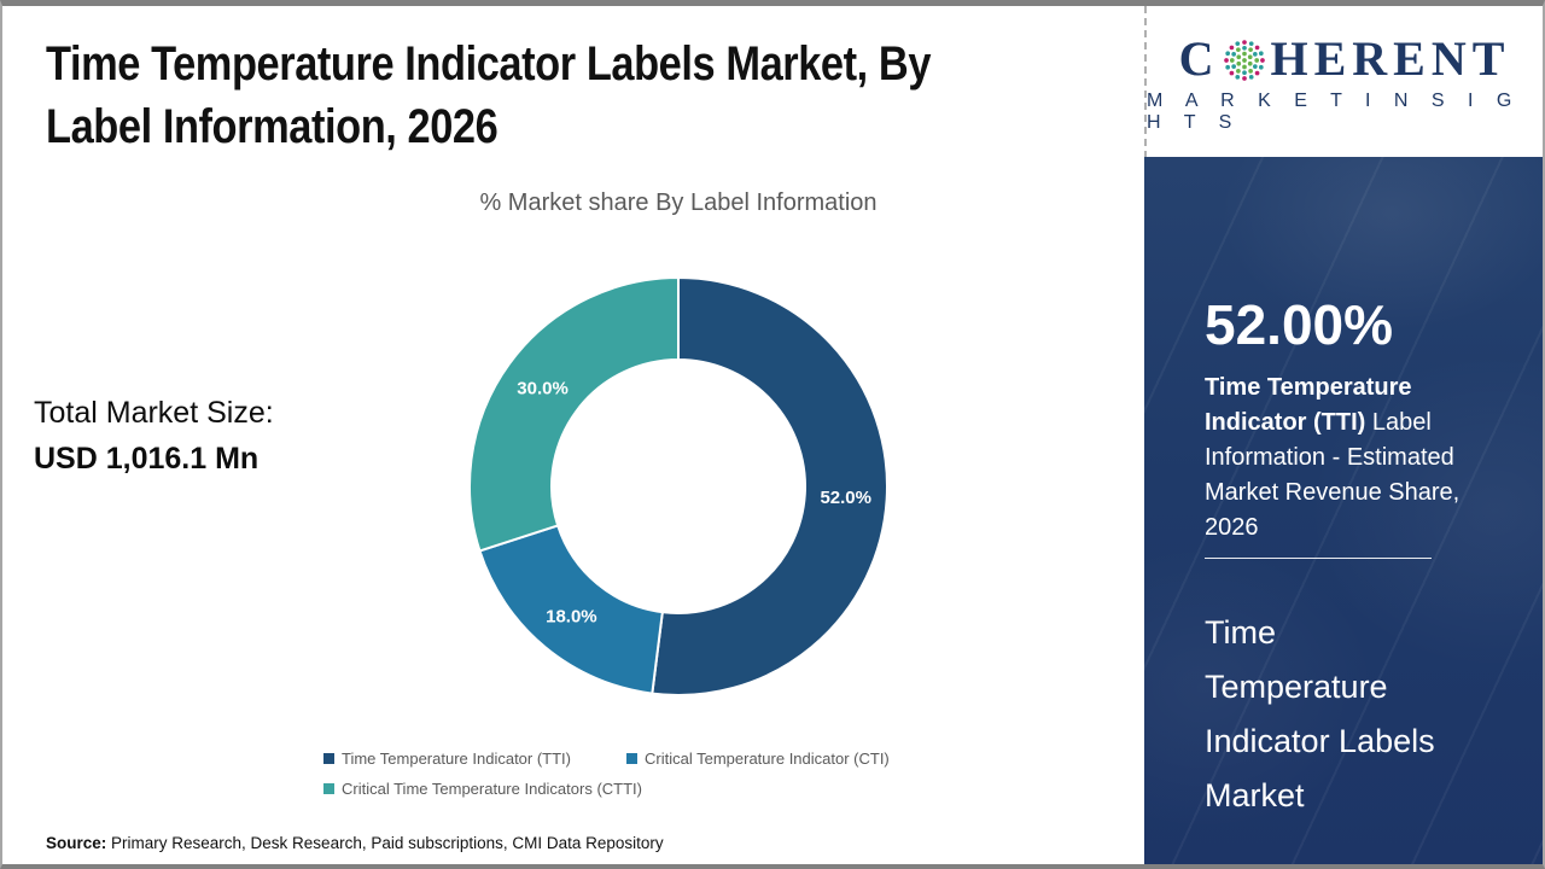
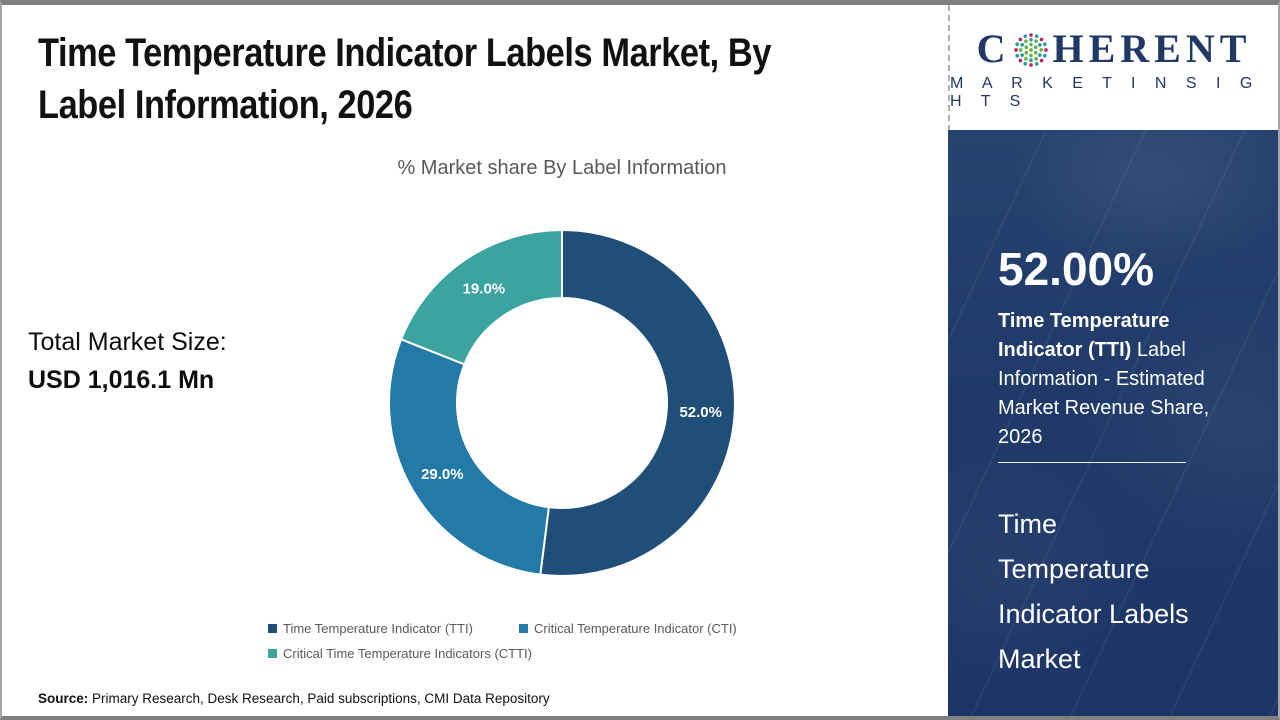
Critical Temperature Indicator (CTI): 18.0% -> 29.0%
Critical Time Temperature Indicators (CTTI): 30.0% -> 19.0%
